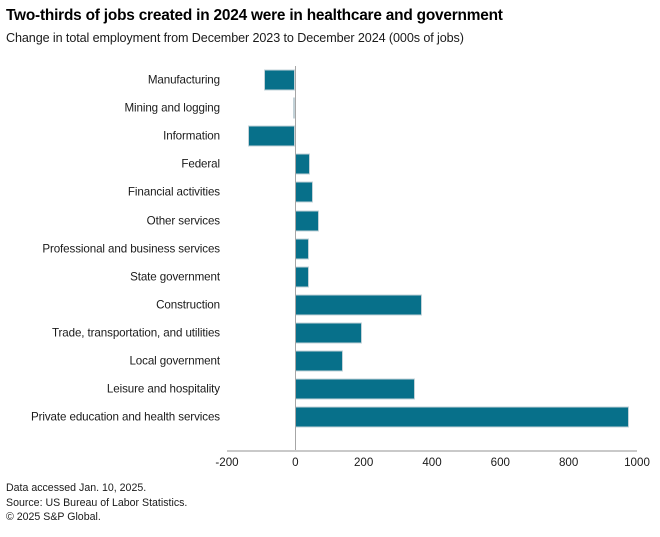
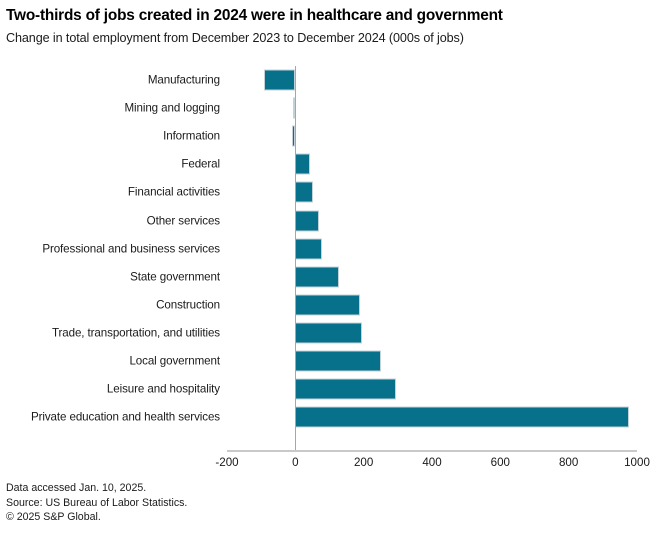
Information: -140 -> -10
Professional and business services: 40 -> 80
State government: 40 -> 130
Construction: 370 -> 190
Local government: 140 -> 250
Leisure and hospitality: 350 -> 290
